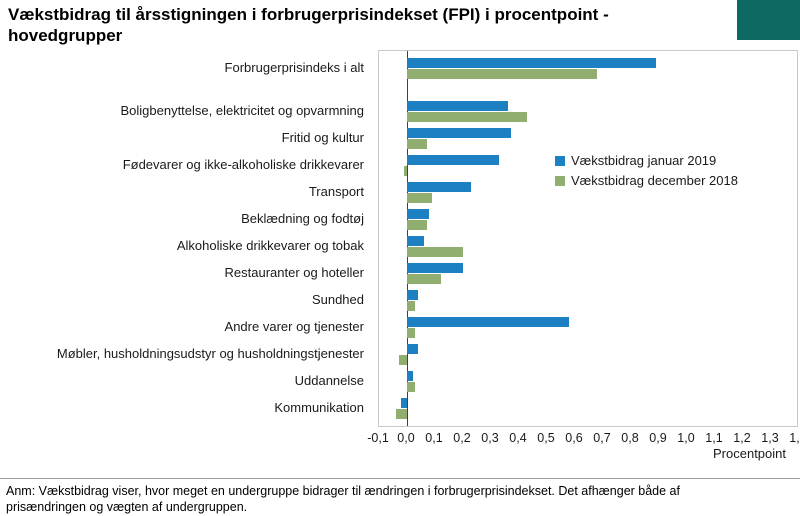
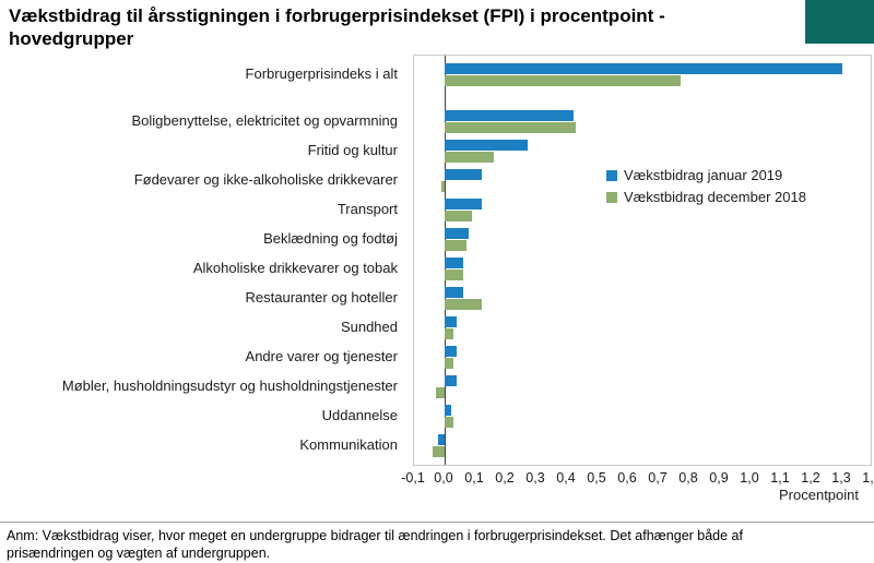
Vækstbidrag januar 2019/Forbrugerprisindeks i alt: 0,89 -> 1,30
Vækstbidrag december 2018/Forbrugerprisindeks i alt: 0,68 -> 0,77
Vækstbidrag januar 2019/Boligbenyttelse, elektricitet og opvarmning: 0,36 -> 0,42
Vækstbidrag januar 2019/Fritid og kultur: 0,37 -> 0,27
Vækstbidrag december 2018/Fritid og kultur: 0,07 -> 0,16
Vækstbidrag januar 2019/Fødevarer og ikke-alkoholiske drikkevarer: 0,33 -> 0,12
Vækstbidrag januar 2019/Transport: 0,23 -> 0,12
Vækstbidrag december 2018/Alkoholiske drikkevarer og tobak: 0,20 -> 0,06
Vækstbidrag januar 2019/Restauranter og hoteller: 0,20 -> 0,06
Vækstbidrag januar 2019/Andre varer og tjenester: 0,58 -> 0,04
